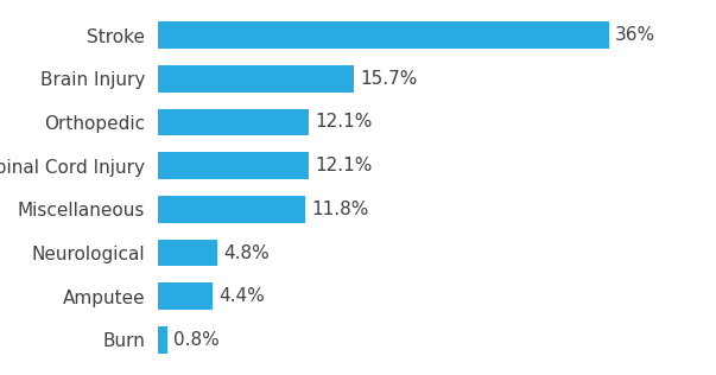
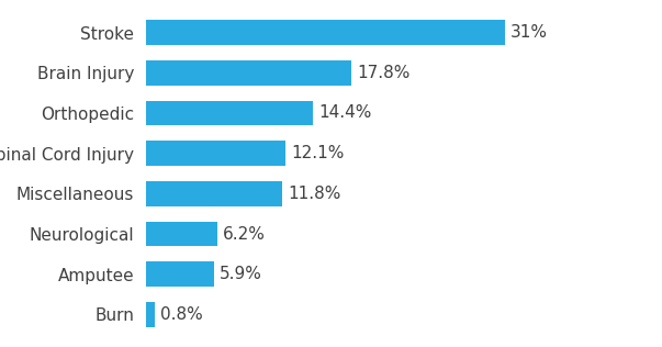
Stroke: 36% -> 31%
Brain Injury: 15.7% -> 17.8%
Orthopedic: 12.1% -> 14.4%
Neurological: 4.8% -> 6.2%
Amputee: 4.4% -> 5.9%
